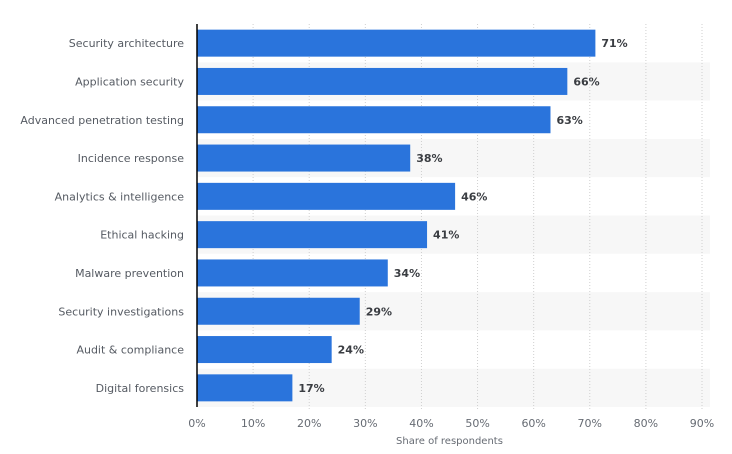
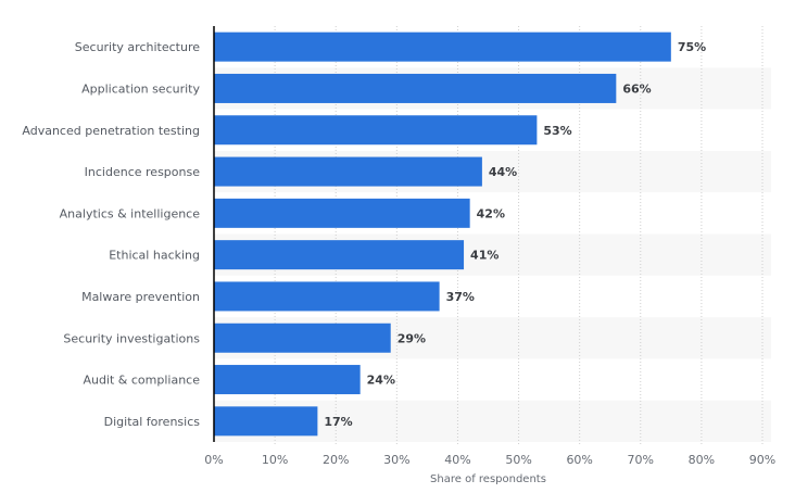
Security architecture: 71% -> 75%
Advanced penetration testing: 63% -> 53%
Incidence response: 38% -> 44%
Analytics & intelligence: 46% -> 42%
Malware prevention: 34% -> 37%
